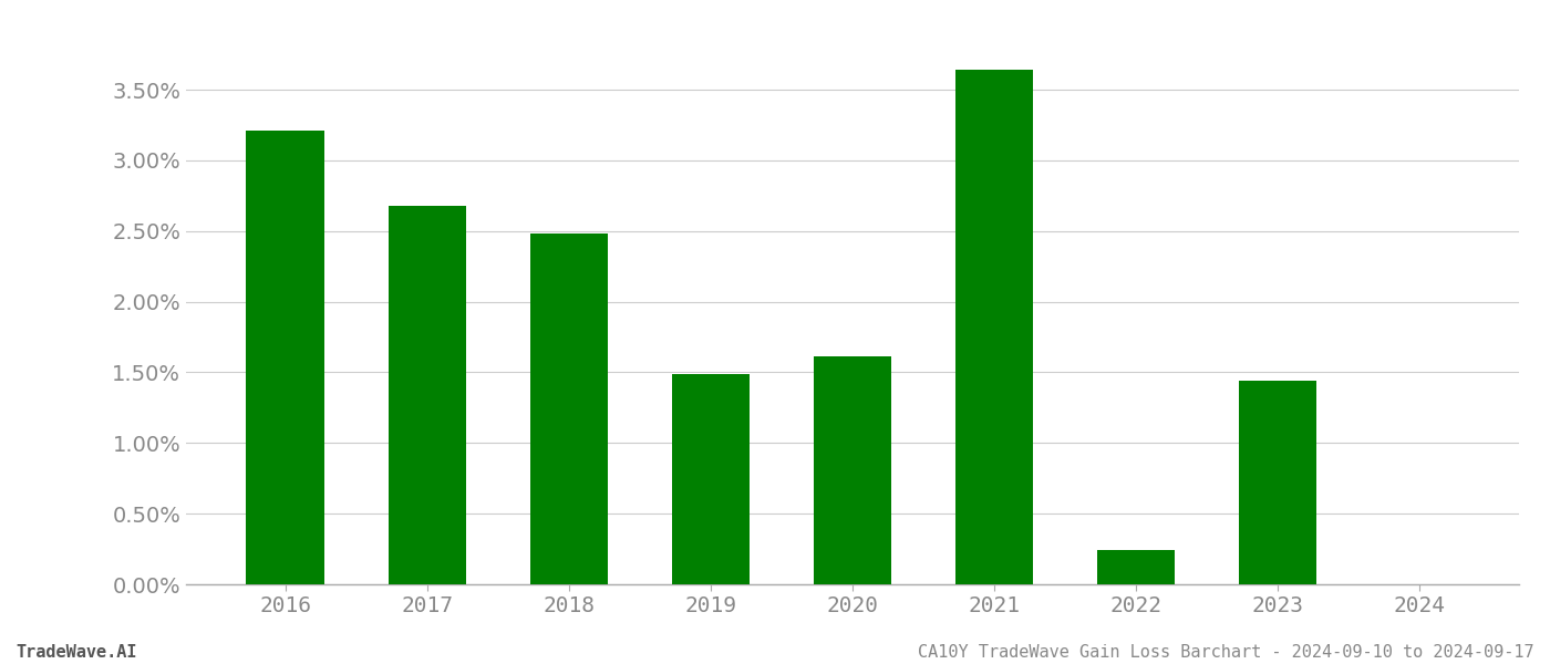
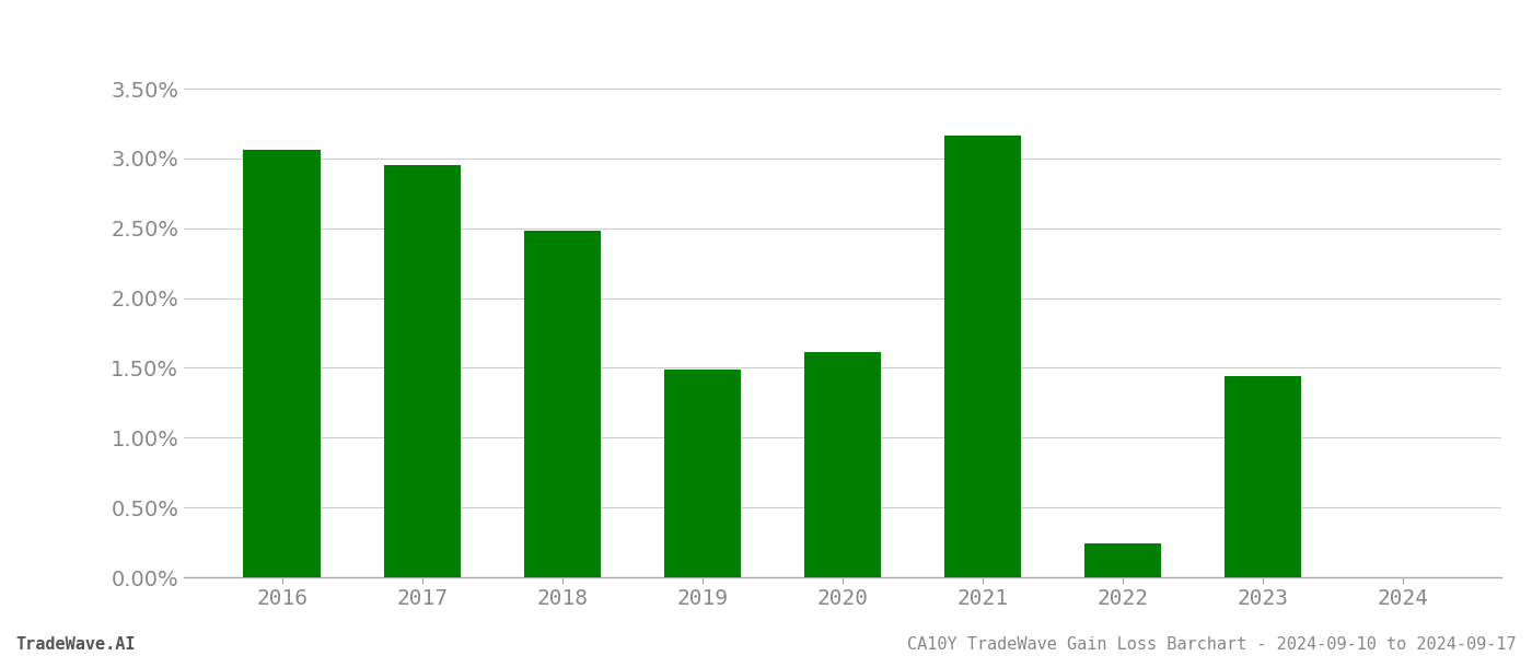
2016: 3.21% -> 3.06%
2017: 2.68% -> 2.95%
2021: 3.64% -> 3.16%
